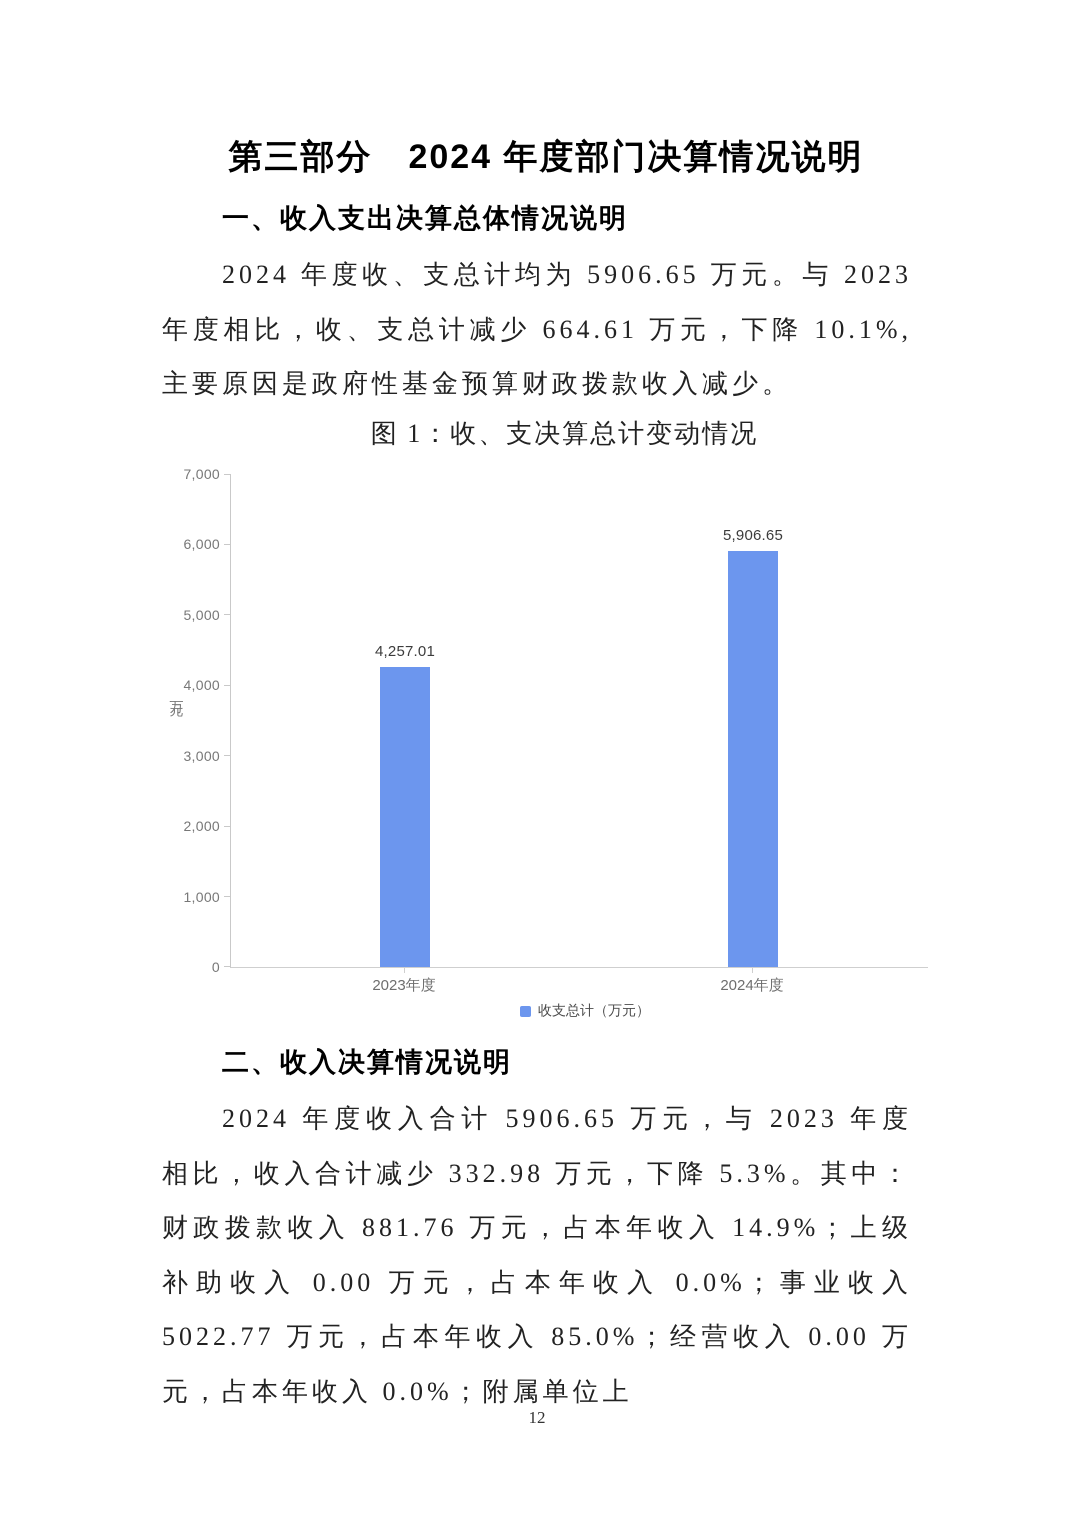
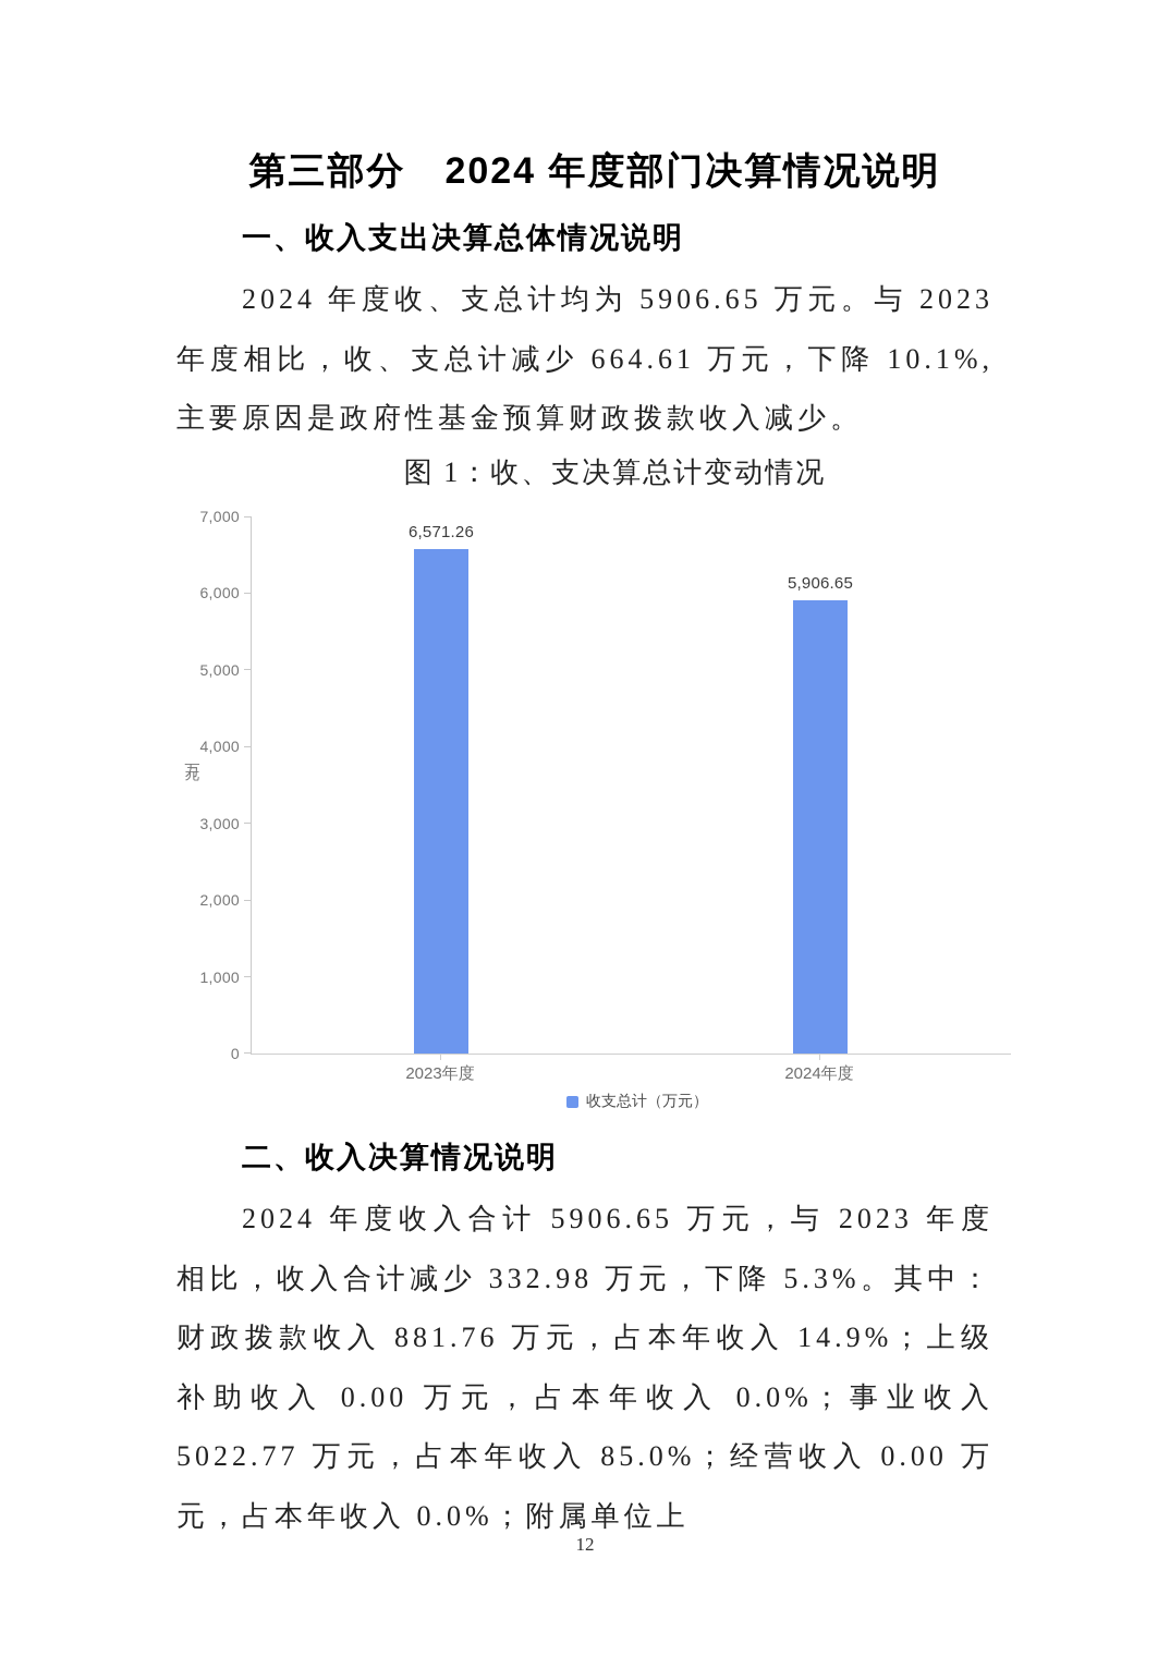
2023年度: 4,257.01 -> 6,571.26
